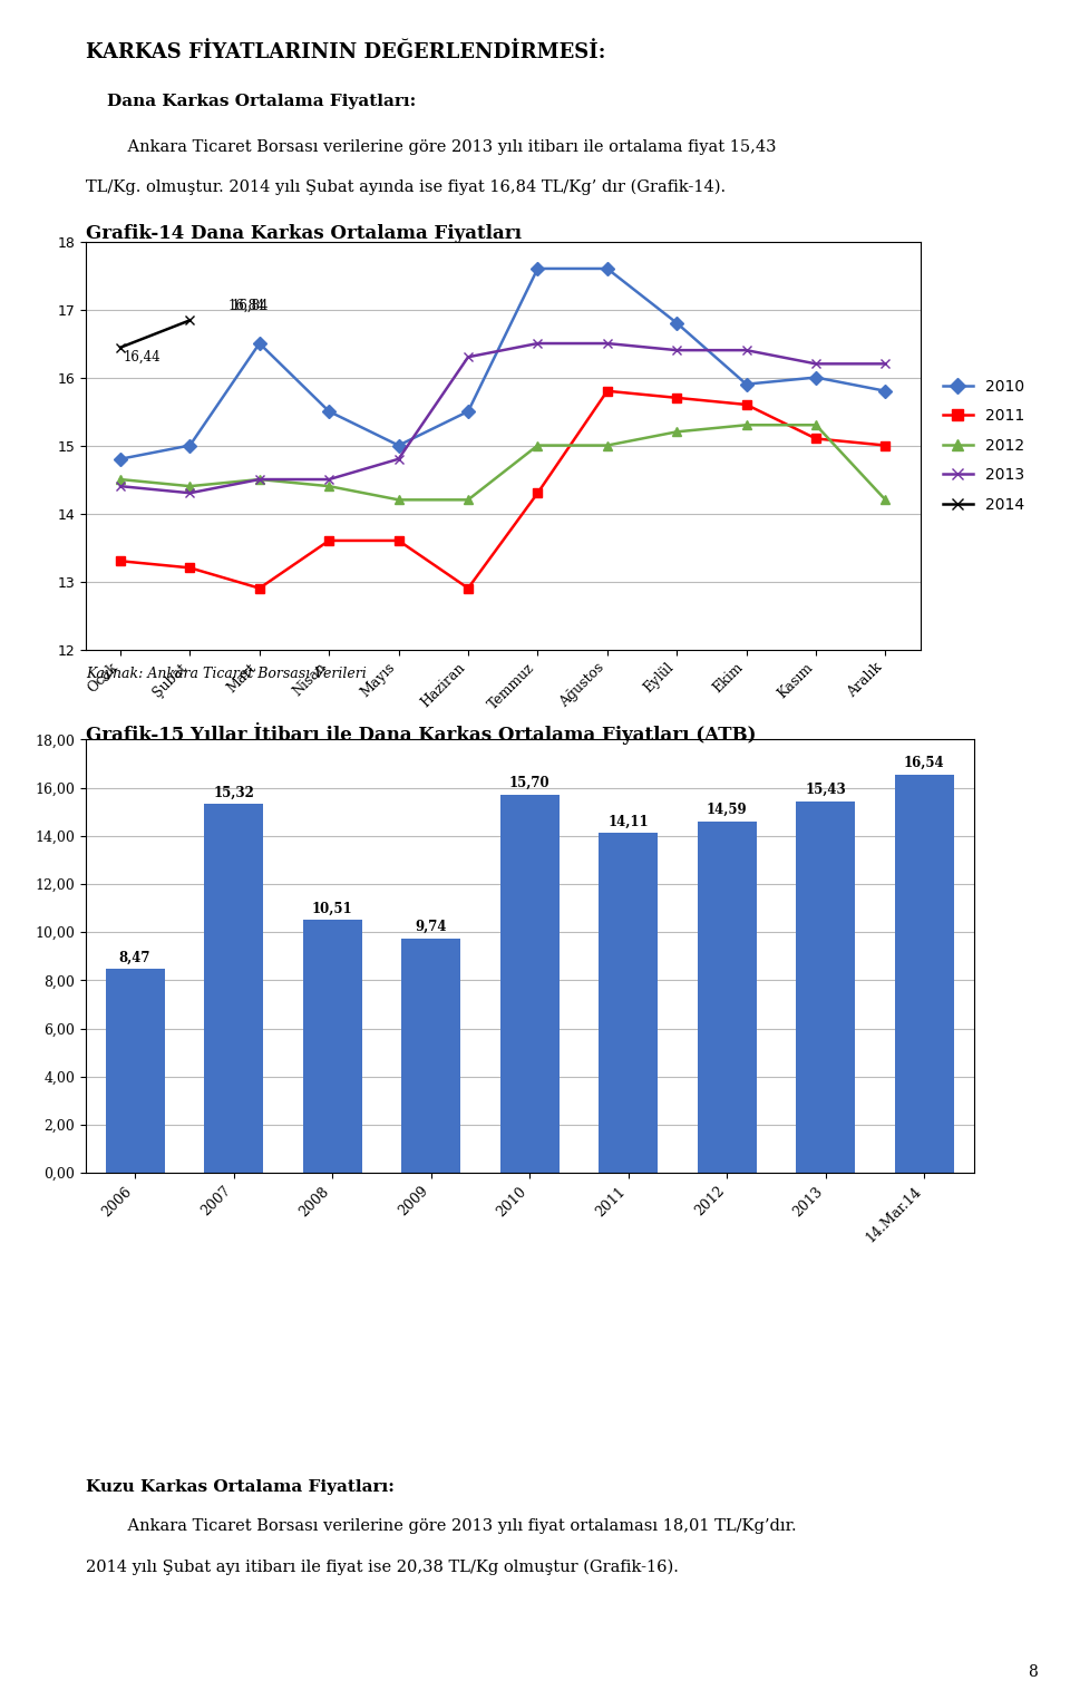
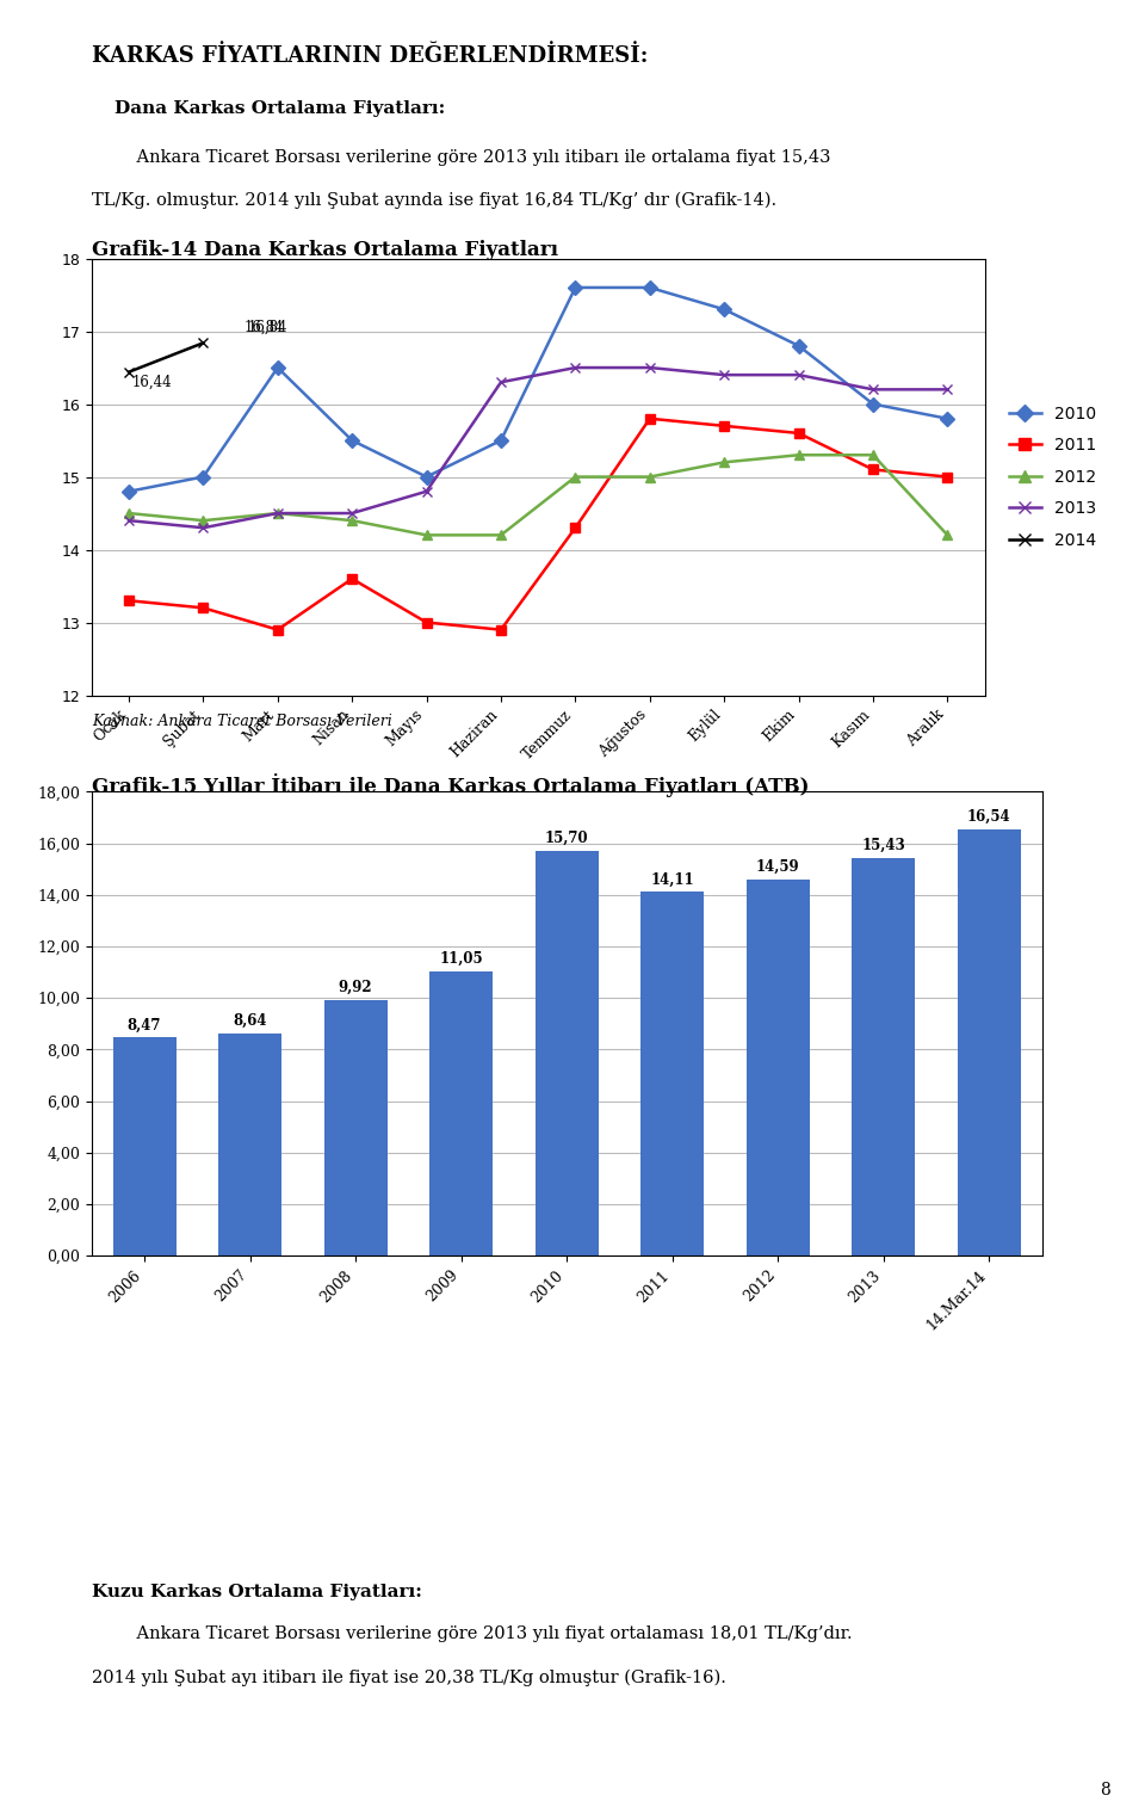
2011/Mayıs: 13.6 -> 13.0
2010/Eylül: 16.8 -> 17.3
2010/Ekim: 15.9 -> 16.8
2007: 15,32 -> 8,64
2008: 10,51 -> 9,92
2009: 9,74 -> 11,05
